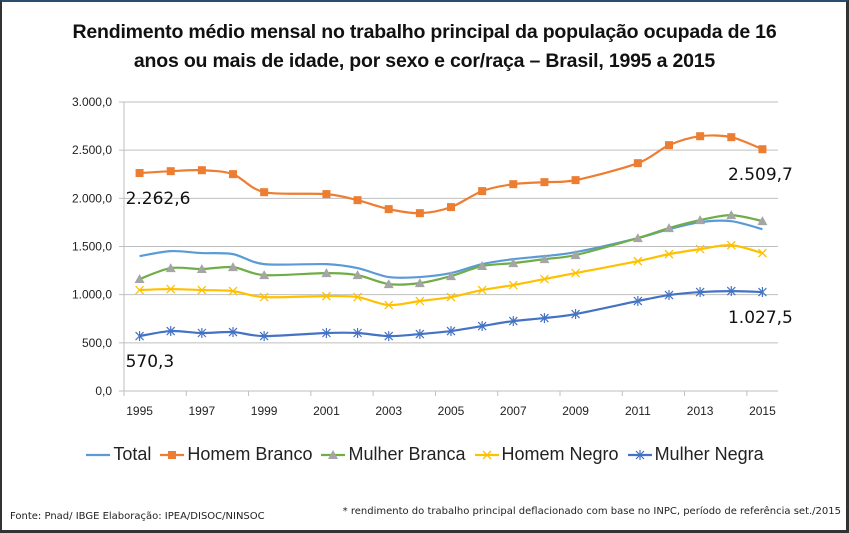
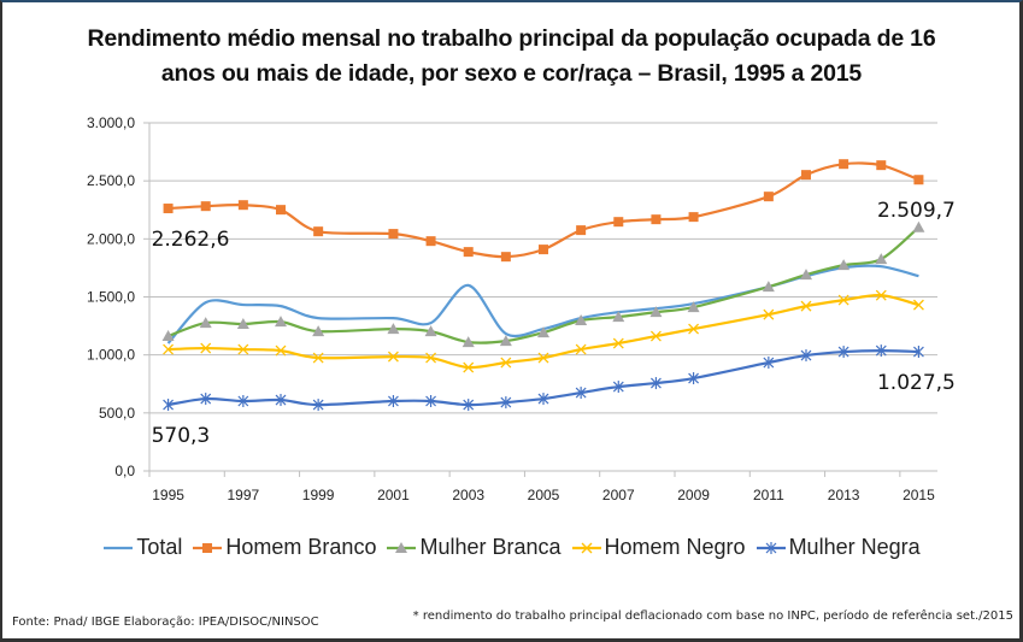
Total/1995: 1400 -> 1100
Total/2003: 1200 -> 1600
Mulher Branca/2015: 1800 -> 2100
